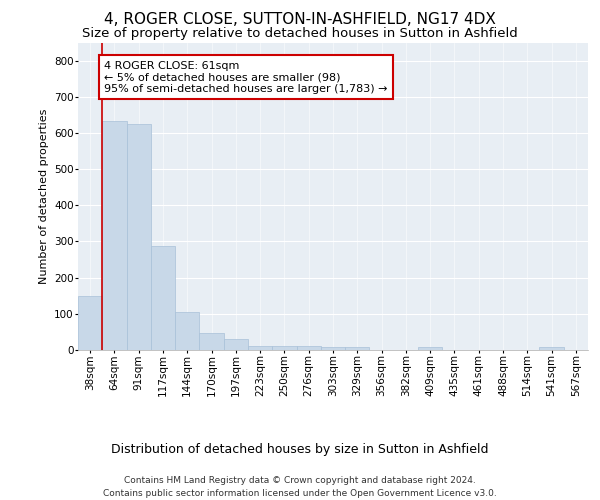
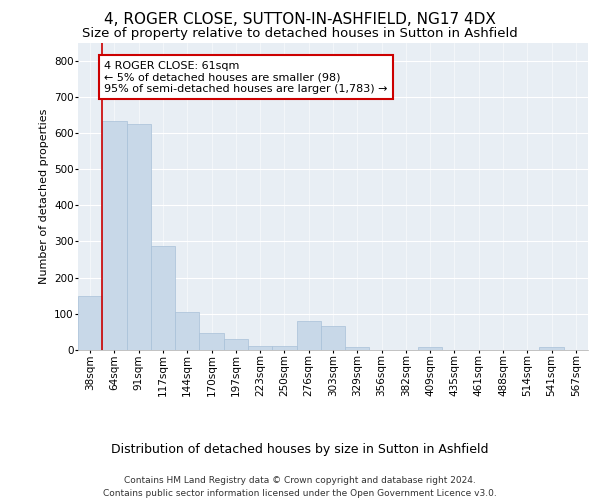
276sqm: 12 -> 80
303sqm: 8 -> 65
